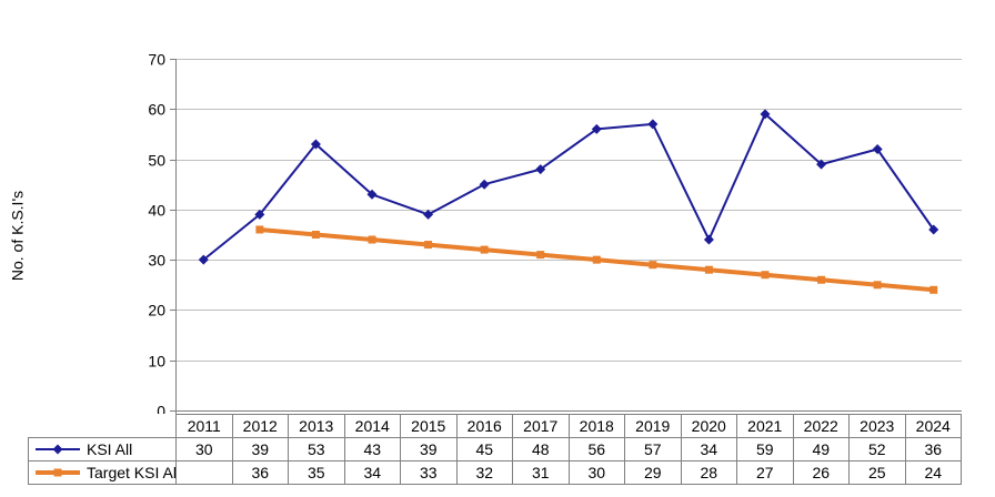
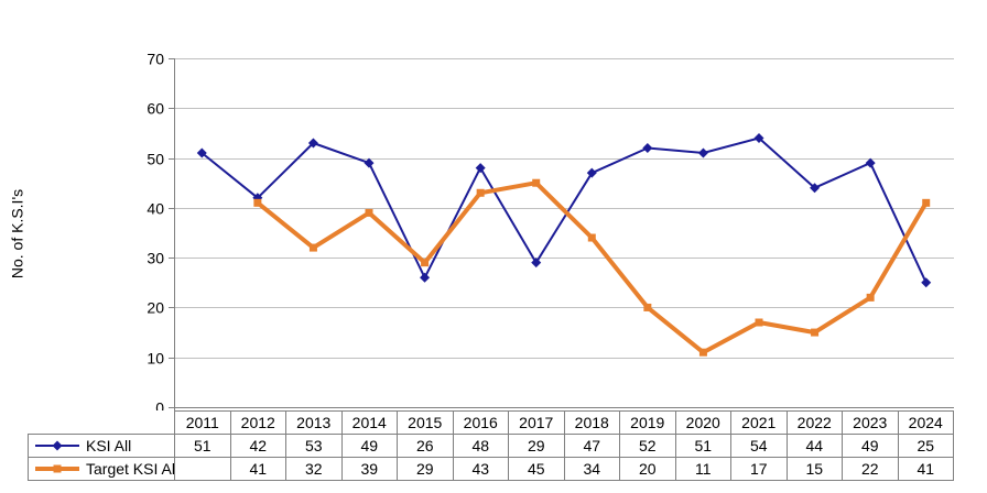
KSI All/2011: 30 -> 51
KSI All/2012: 39 -> 42
Target KSI All/2012: 36 -> 41
Target KSI All/2013: 35 -> 32
KSI All/2014: 43 -> 49
Target KSI All/2014: 34 -> 39
KSI All/2015: 39 -> 26
Target KSI All/2015: 33 -> 29
KSI All/2016: 45 -> 48
Target KSI All/2016: 32 -> 43
KSI All/2017: 48 -> 29
Target KSI All/2017: 31 -> 45
KSI All/2018: 56 -> 47
Target KSI All/2018: 30 -> 34
KSI All/2019: 57 -> 52
Target KSI All/2019: 29 -> 20
KSI All/2020: 34 -> 51
Target KSI All/2020: 28 -> 11
KSI All/2021: 59 -> 54
Target KSI All/2021: 27 -> 17
KSI All/2022: 49 -> 44
Target KSI All/2022: 26 -> 15
KSI All/2023: 52 -> 49
Target KSI All/2023: 25 -> 22
KSI All/2024: 36 -> 25
Target KSI All/2024: 24 -> 41
